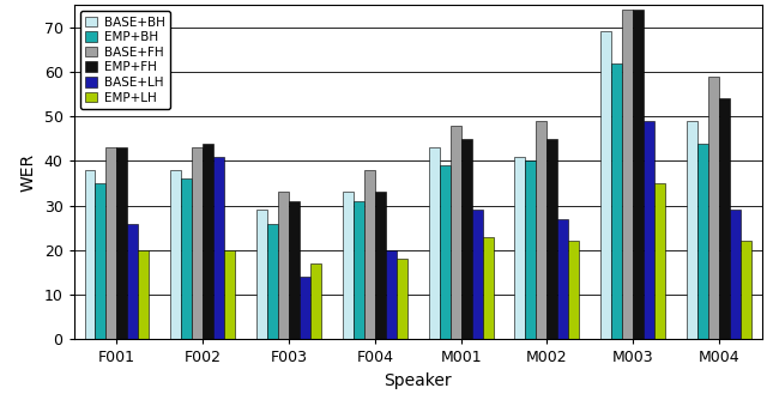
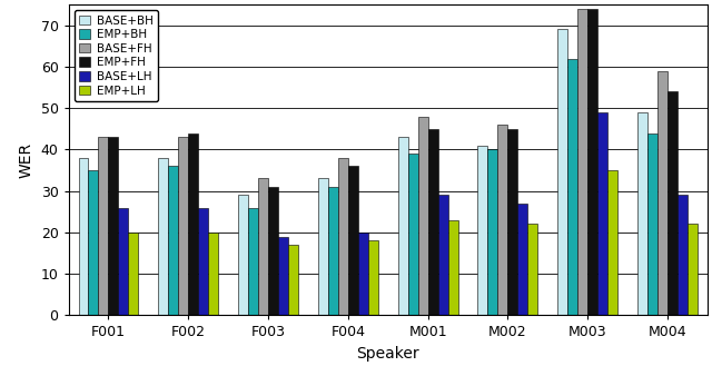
BASE+LH/F002: 41 -> 26
BASE+LH/F003: 14 -> 19
EMP+FH/F004: 33 -> 36
BASE+FH/M002: 49 -> 46
